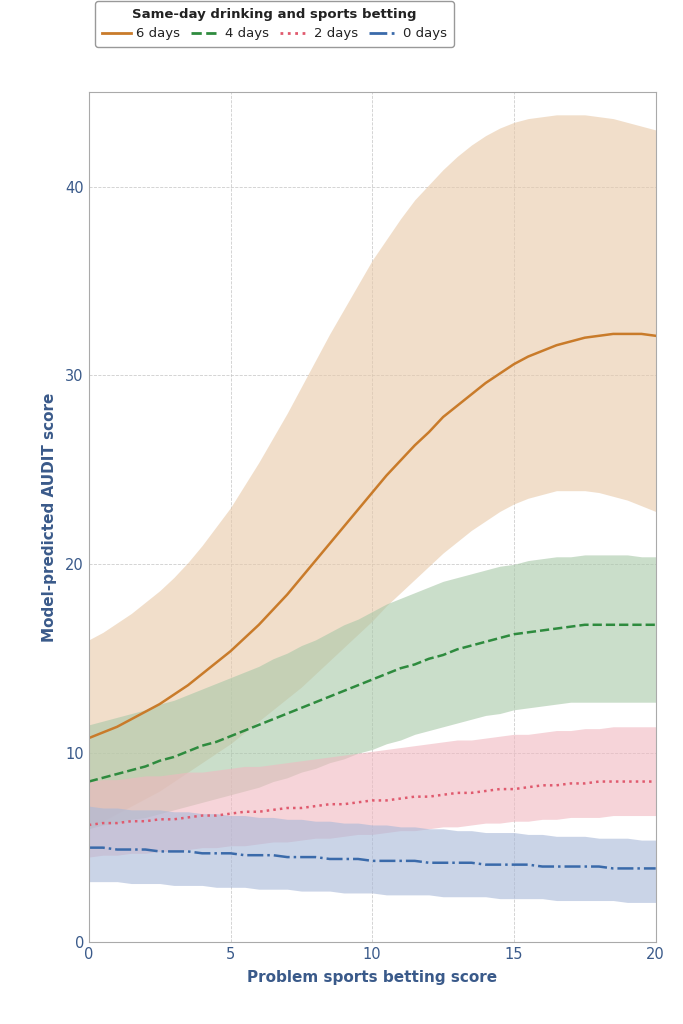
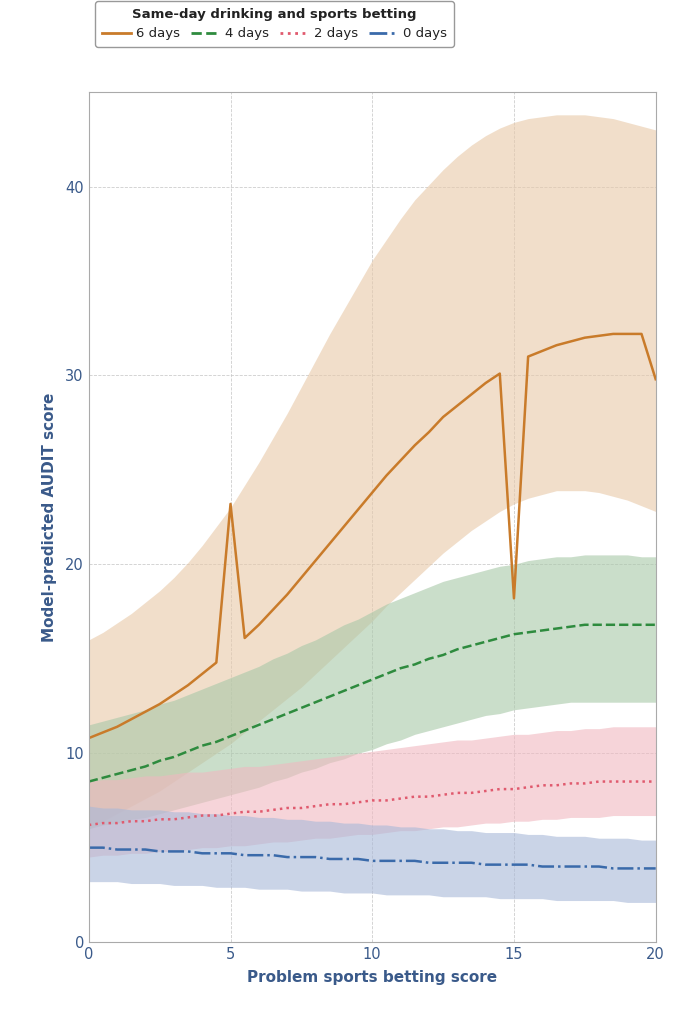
6 days/5: 15.4 -> 23.2
6 days/15: 30.6 -> 18.2
6 days/20: 32.1 -> 29.8
